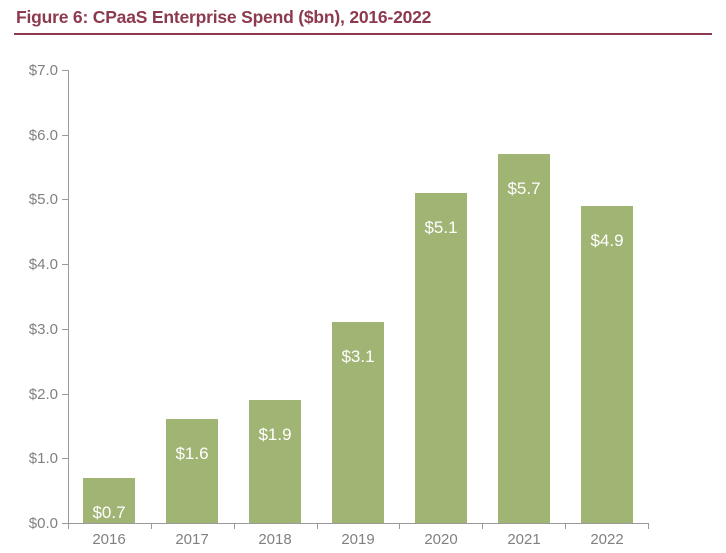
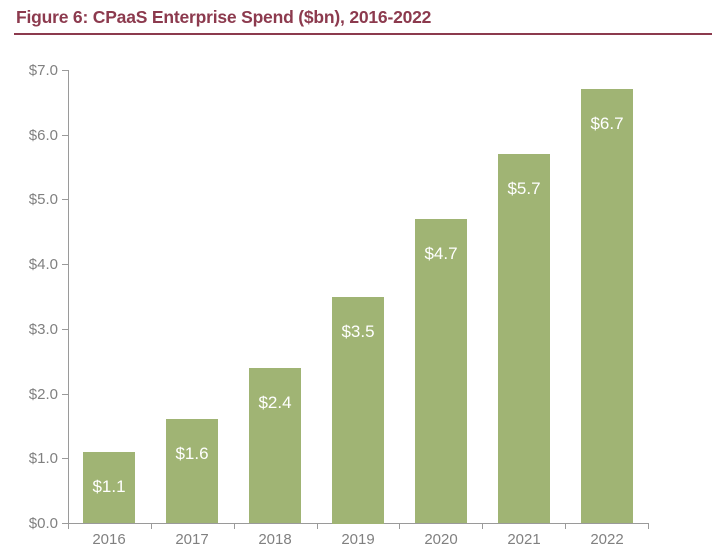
2016: $0.7 -> $1.1
2018: $1.9 -> $2.4
2019: $3.1 -> $3.5
2020: $5.1 -> $4.7
2022: $4.9 -> $6.7
